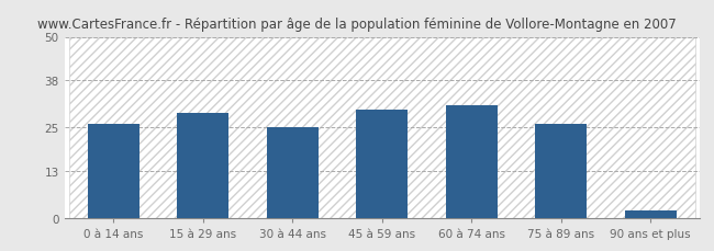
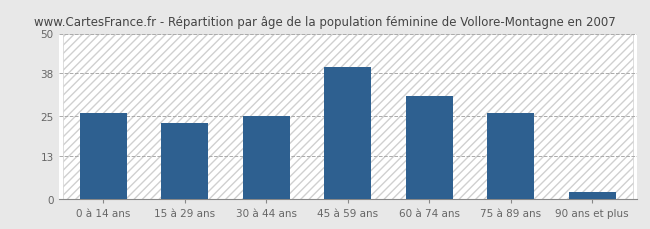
15 à 29 ans: 29 -> 23
45 à 59 ans: 30 -> 40
